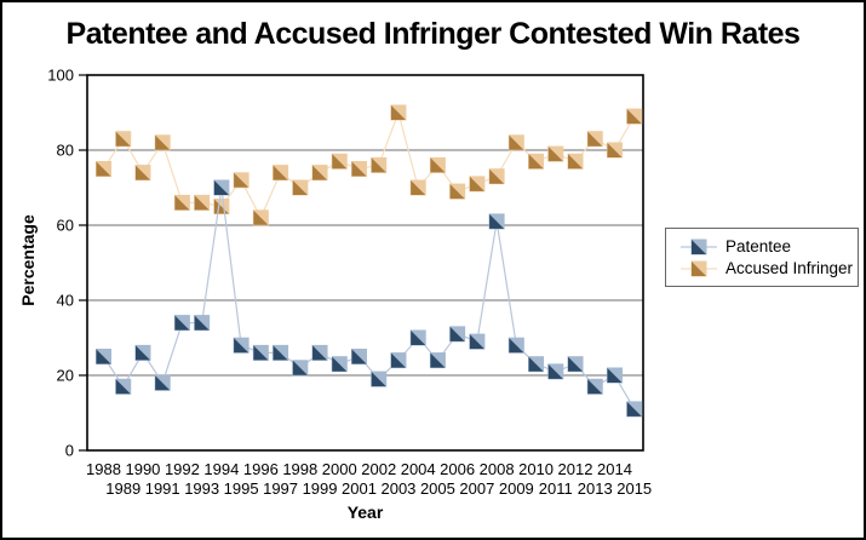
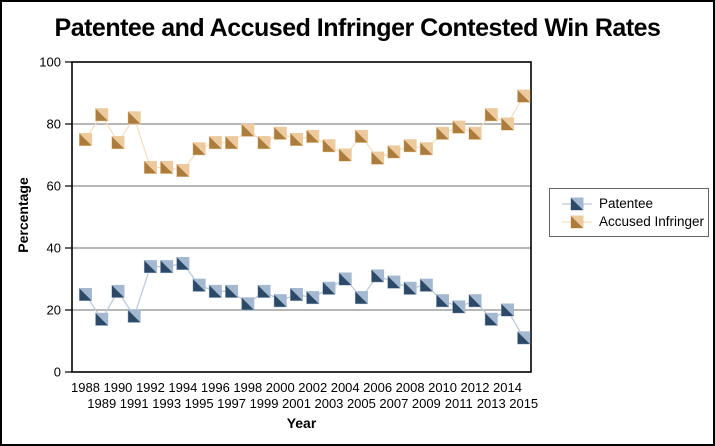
Patentee/1994: 70 -> 35
Accused Infringer/1996: 62 -> 74
Accused Infringer/1998: 70 -> 78
Patentee/2002: 19 -> 24
Accused Infringer/2003: 90 -> 73
Patentee/2003: 24 -> 27
Patentee/2008: 61 -> 27
Accused Infringer/2009: 82 -> 72
